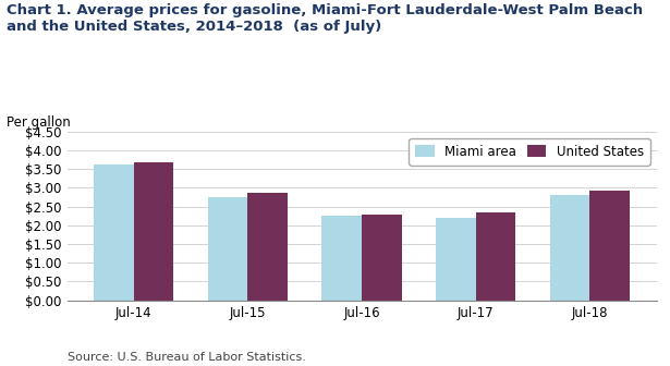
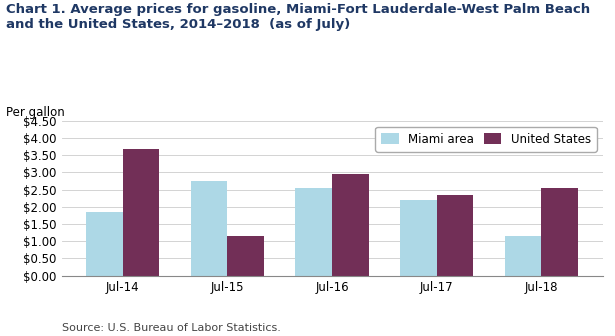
Miami area/Jul-14: $3.62 -> $1.85
United States/Jul-15: $2.87 -> $1.15
Miami area/Jul-16: $2.27 -> $2.55
United States/Jul-16: $2.28 -> $2.95
Miami area/Jul-18: $2.81 -> $1.15
United States/Jul-18: $2.92 -> $2.55
